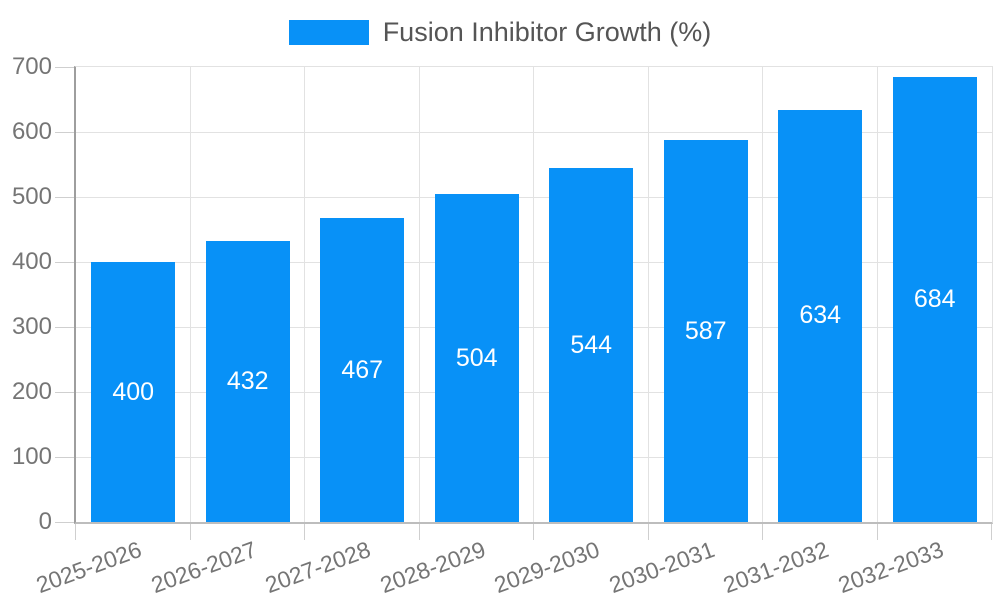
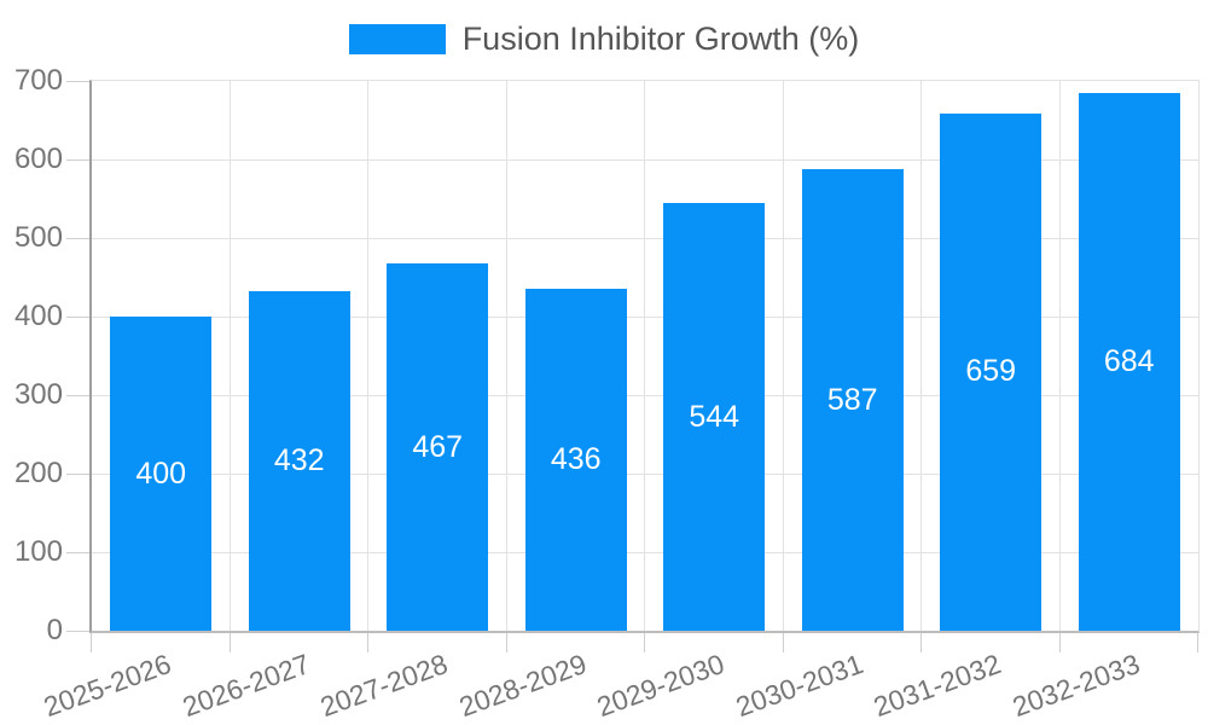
2028-2029: 504 -> 436
2031-2032: 634 -> 659
